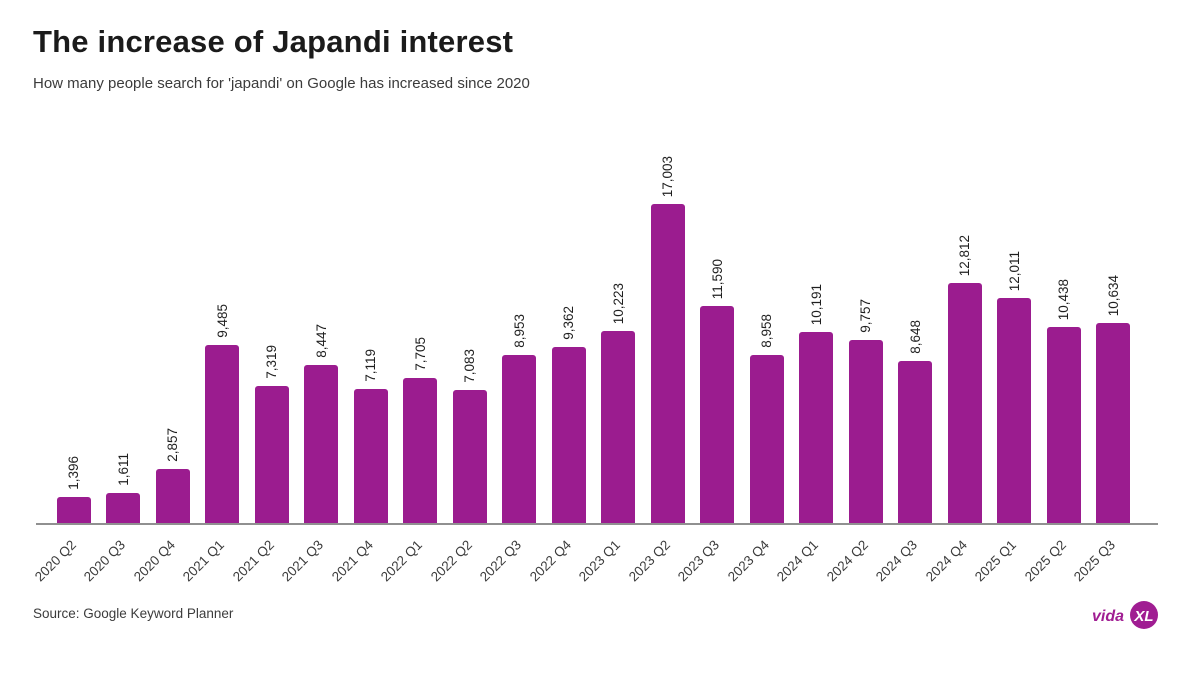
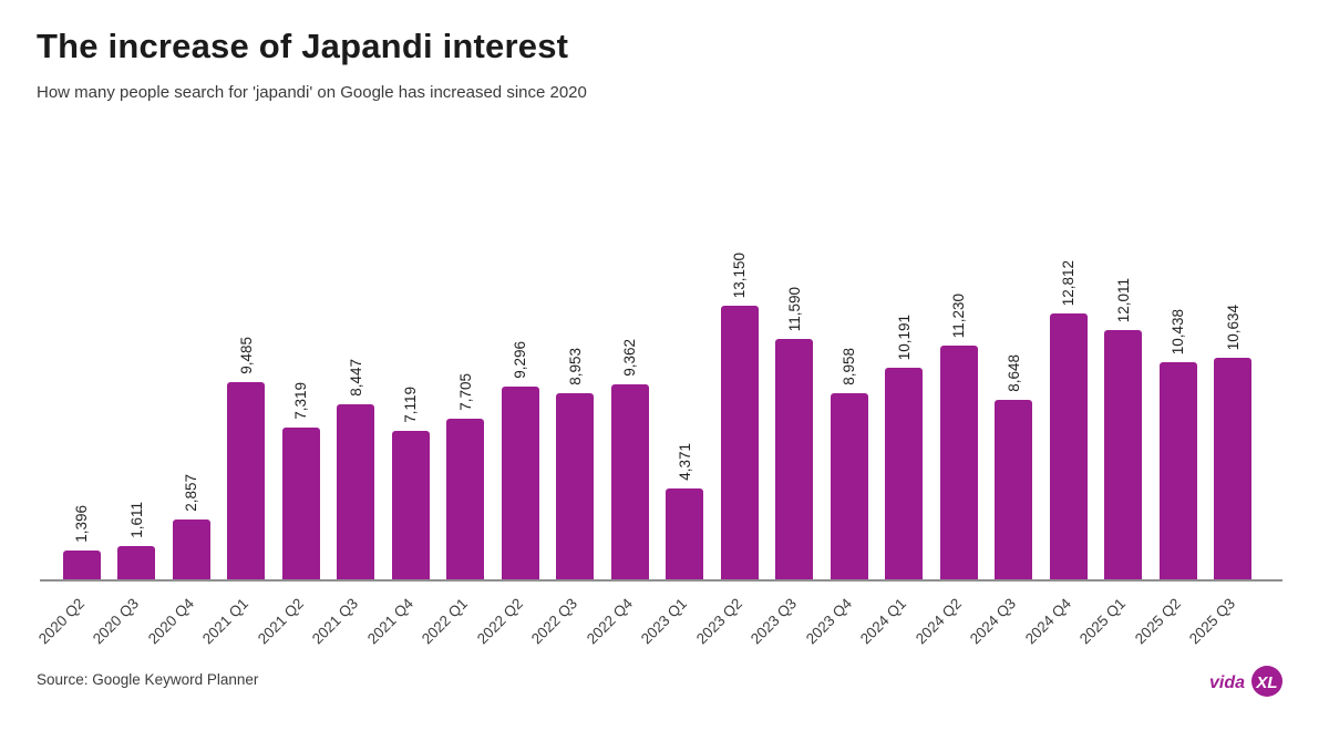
2022 Q2: 7,083 -> 9,296
2023 Q1: 10,223 -> 4,371
2023 Q2: 17,003 -> 13,150
2024 Q2: 9,757 -> 11,230
